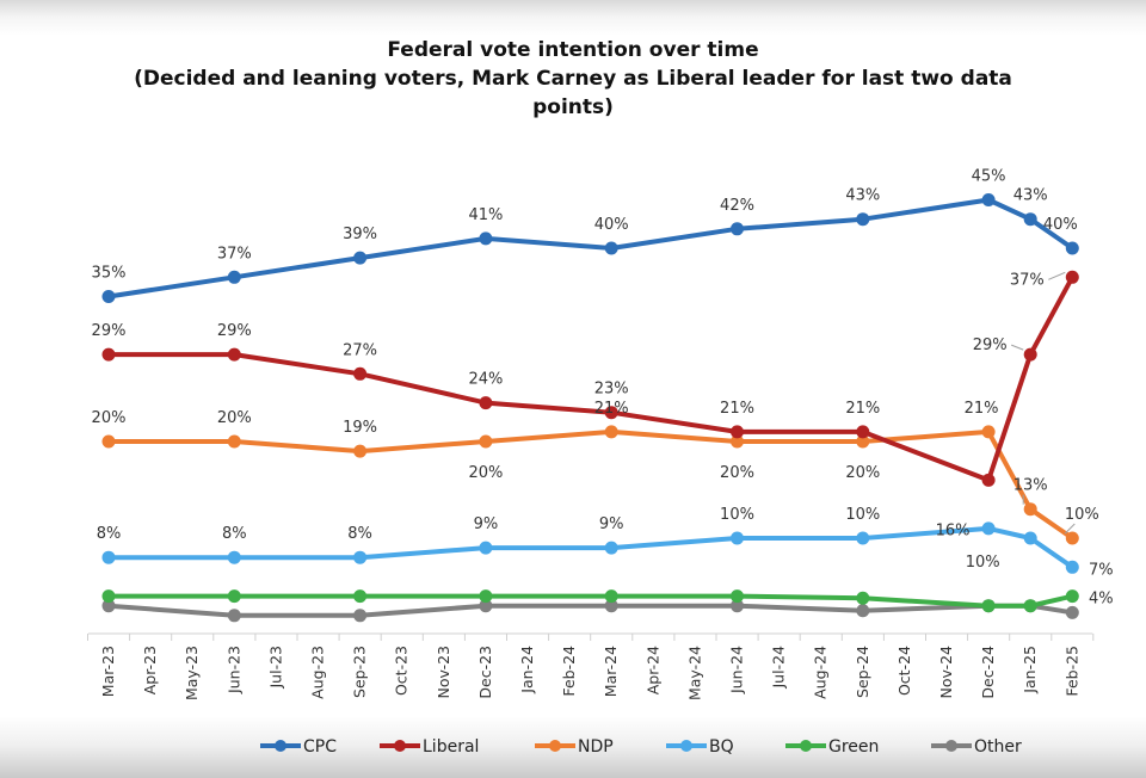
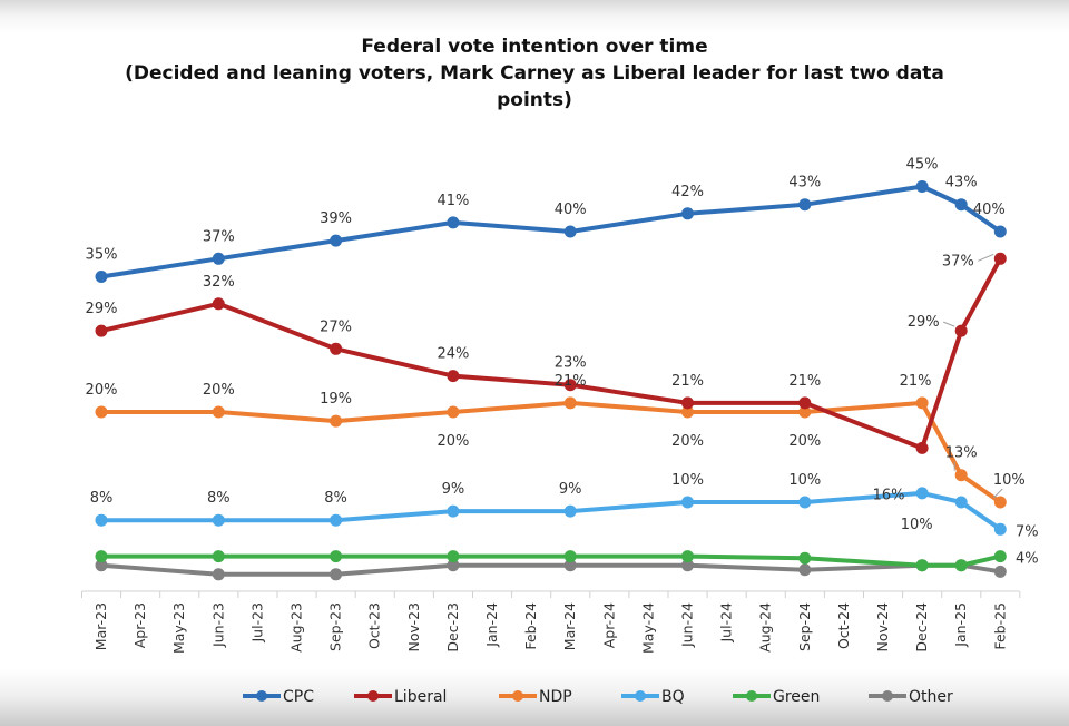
Liberal/Jun-23: 29% -> 32%
